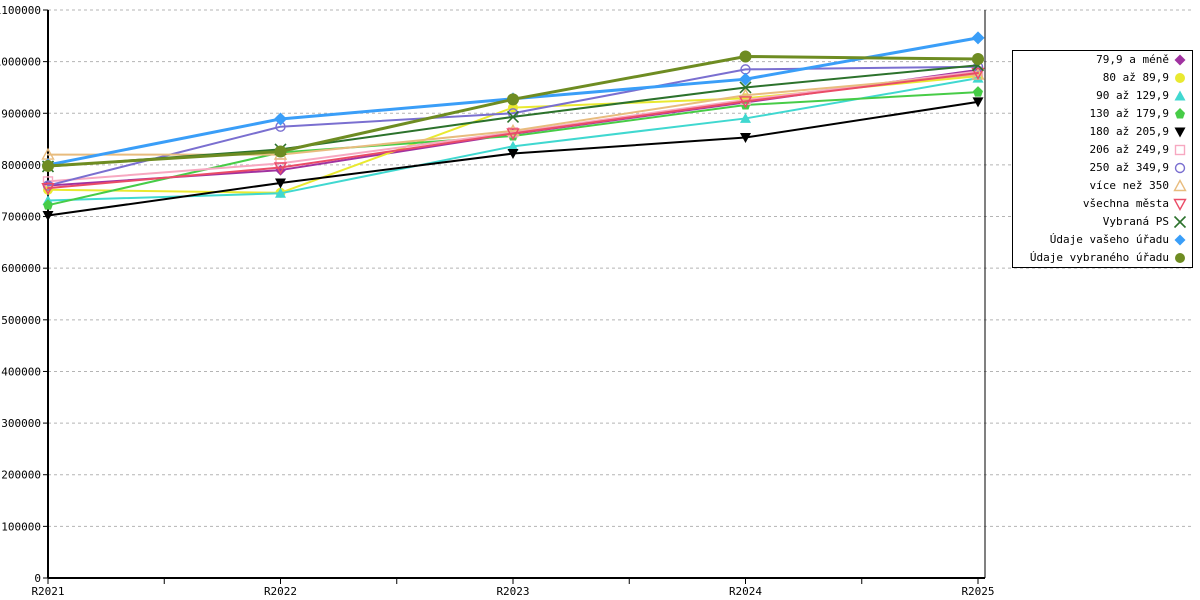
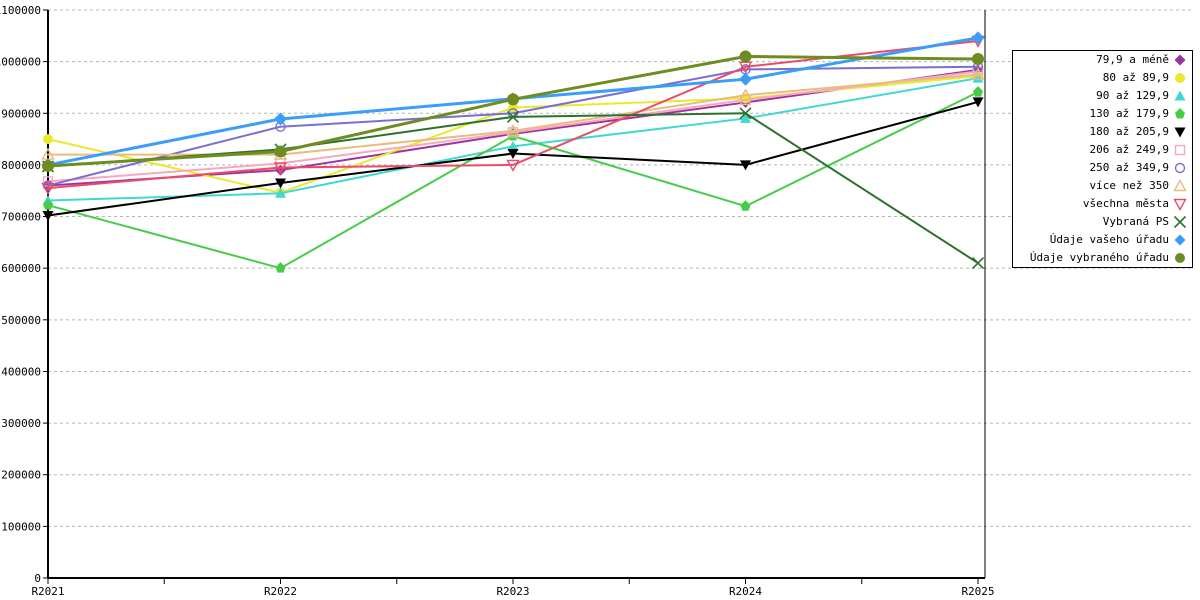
80 až 89,9/R2021: 750000 -> 850000
130 až 179,9/R2022: 820000 -> 600000
všechna města/R2023: 860000 -> 800000
130 až 179,9/R2024: 920000 -> 720000
180 až 205,9/R2024: 850000 -> 800000
všechna města/R2024: 920000 -> 990000
Vybraná PS/R2024: 950000 -> 900000
všechna města/R2025: 980000 -> 1040000
Vybraná PS/R2025: 990000 -> 610000
